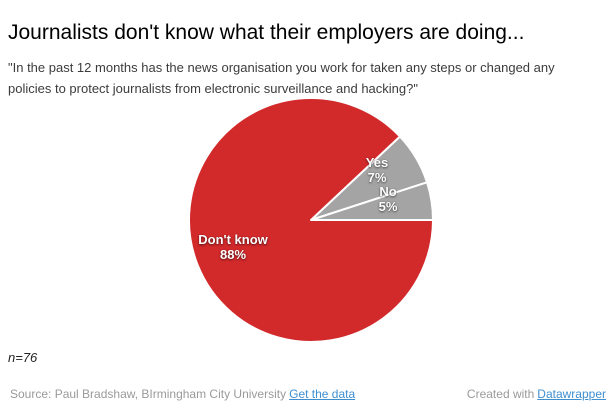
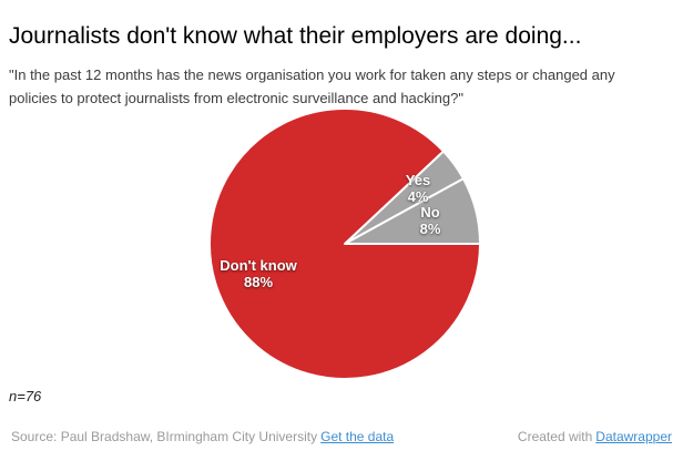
Yes: 7% -> 4%
No: 5% -> 8%
